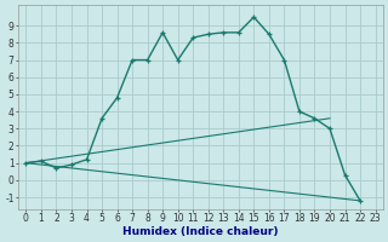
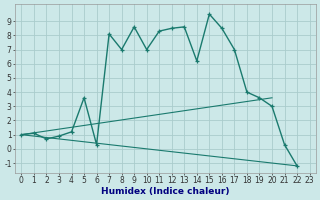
6: 4.8 -> 0.3
7: 7.0 -> 8.1
14: 8.6 -> 6.2
